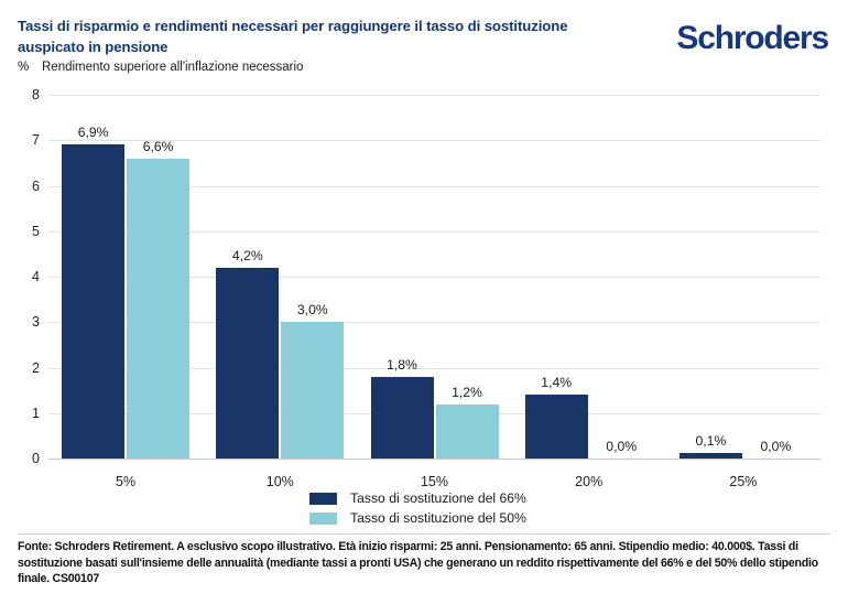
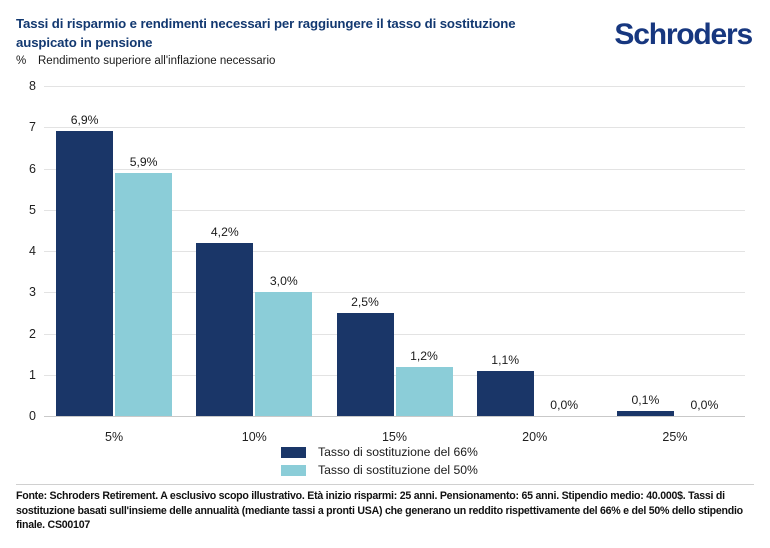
Tasso di sostituzione del 50%/5%: 6,6% -> 5,9%
Tasso di sostituzione del 66%/15%: 1,8% -> 2,5%
Tasso di sostituzione del 66%/20%: 1,4% -> 1,1%
